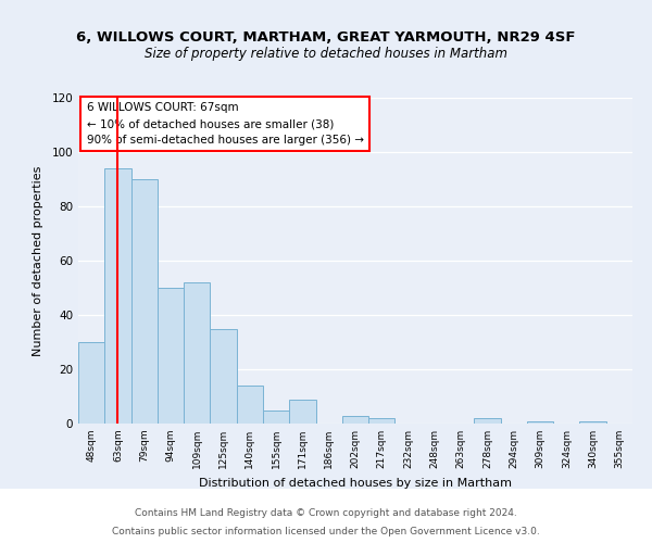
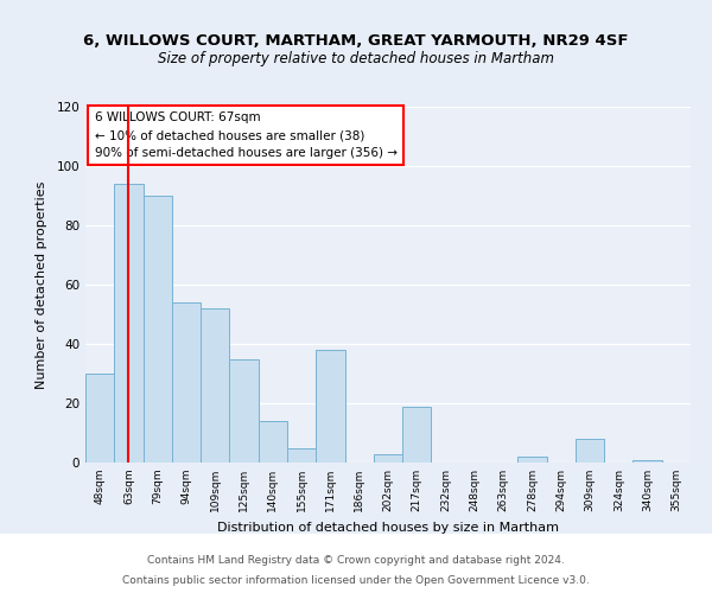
94sqm: 50 -> 54
171sqm: 9 -> 38
217sqm: 2 -> 19
309sqm: 1 -> 8
